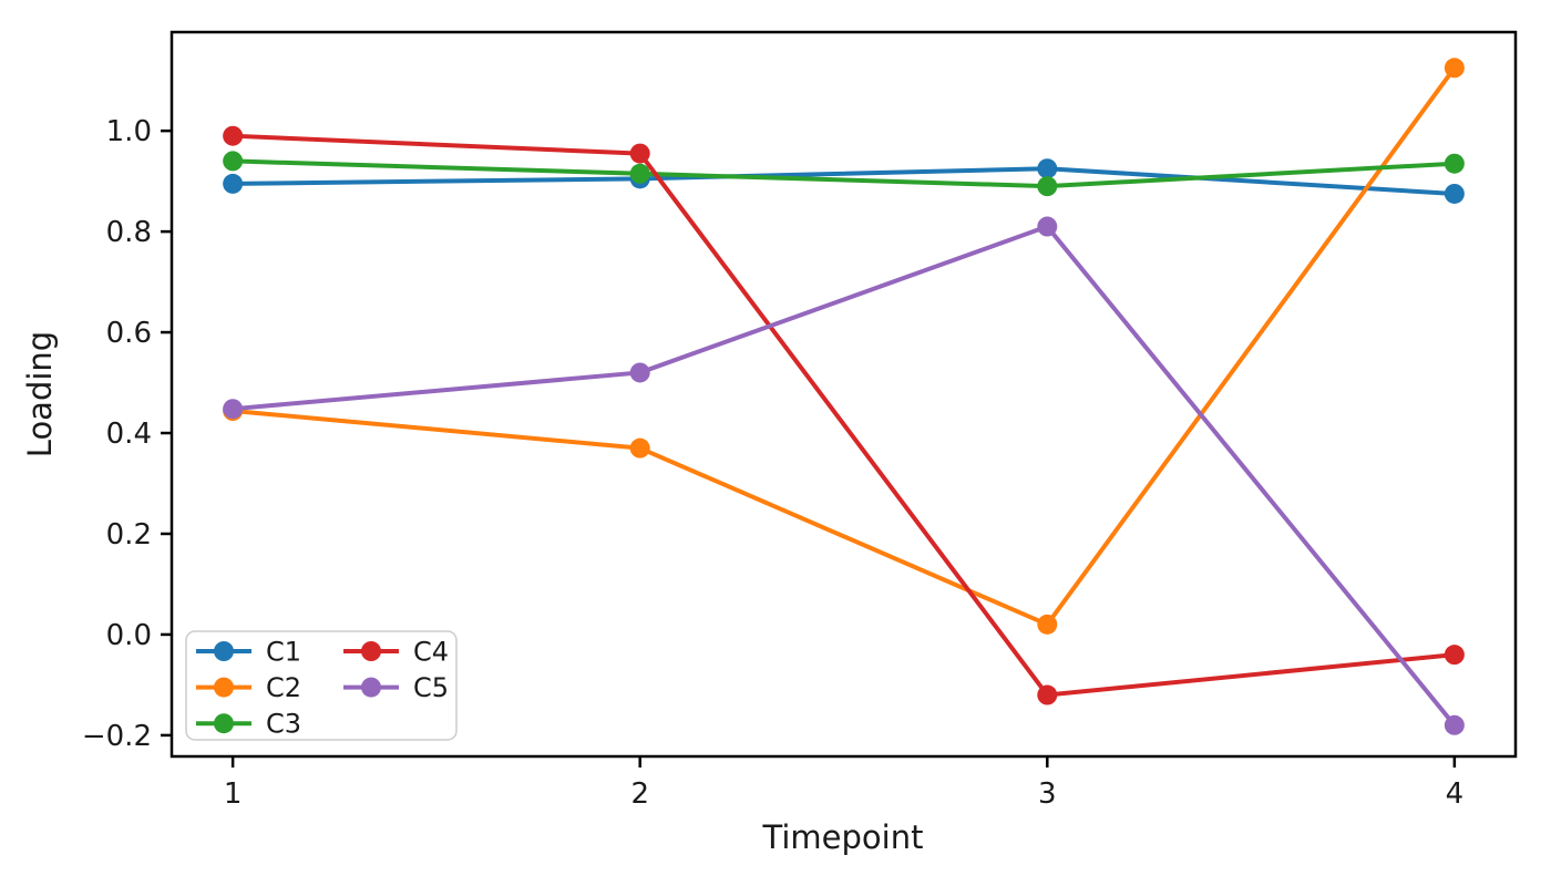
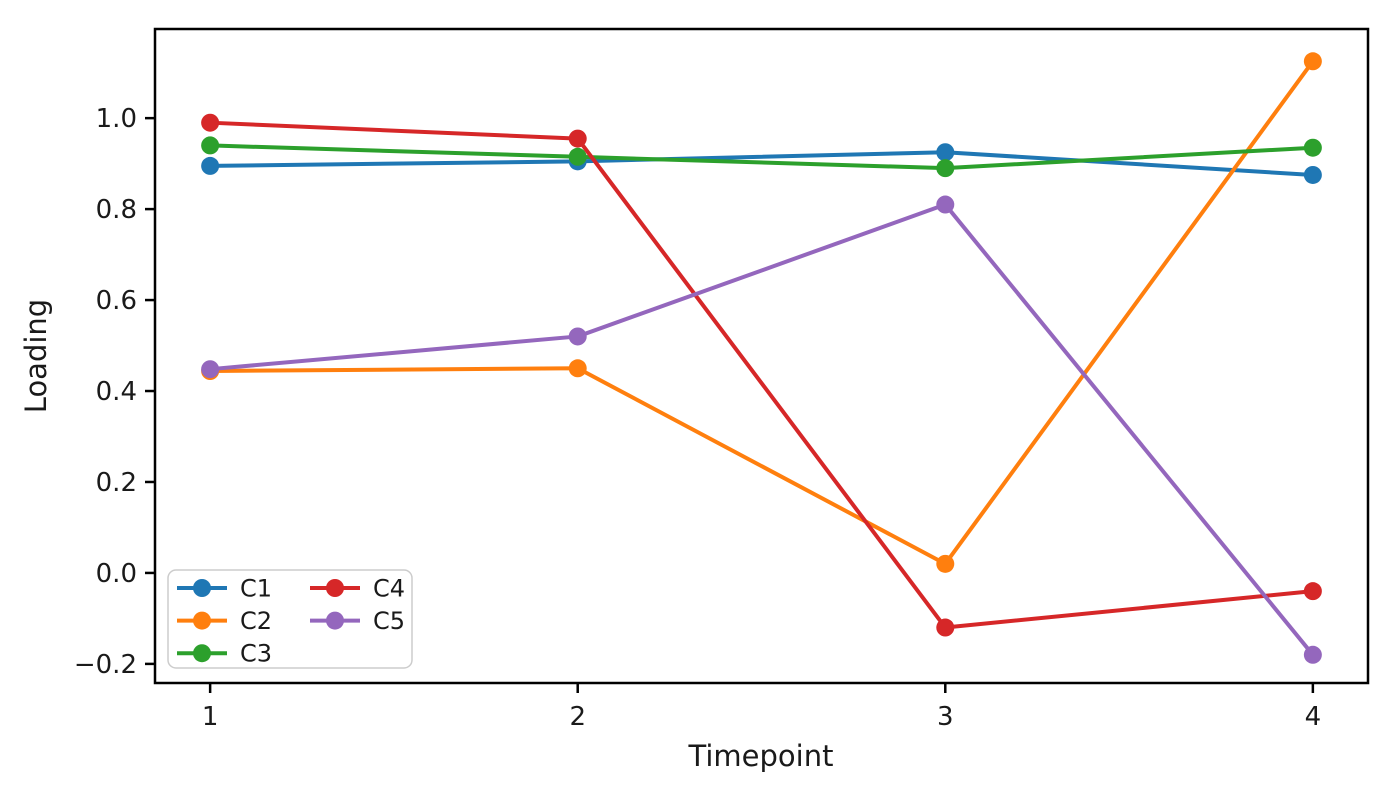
C2/2: 0.37 -> 0.45
